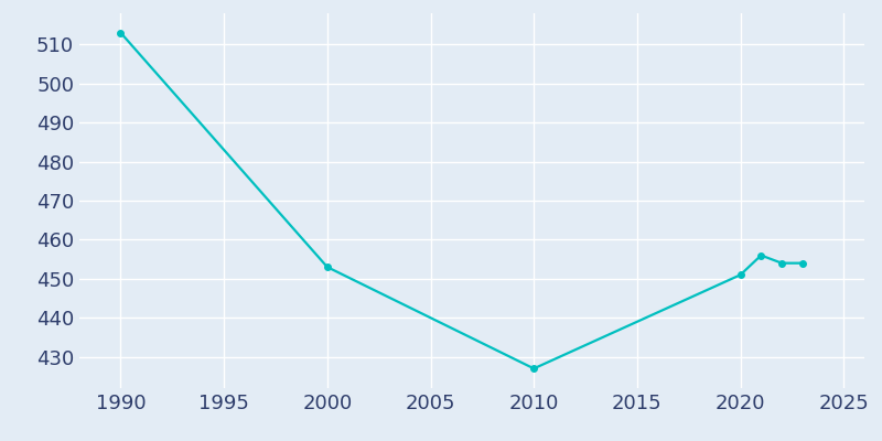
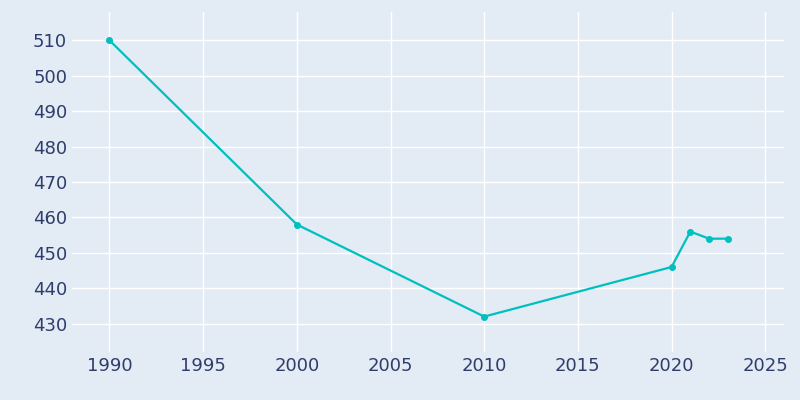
1990: 513 -> 510
2000: 453 -> 458
2010: 427 -> 432
2020: 451 -> 446
